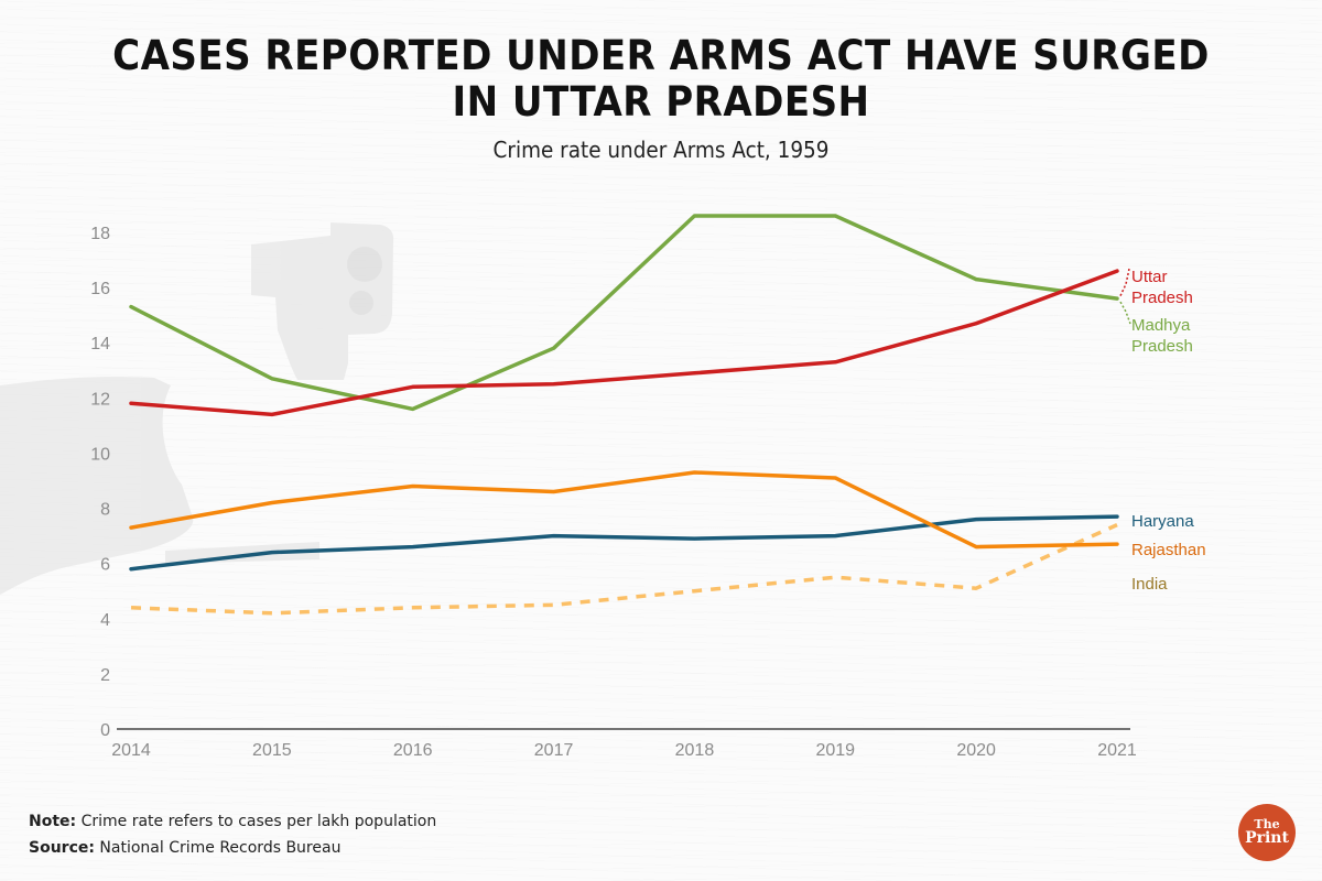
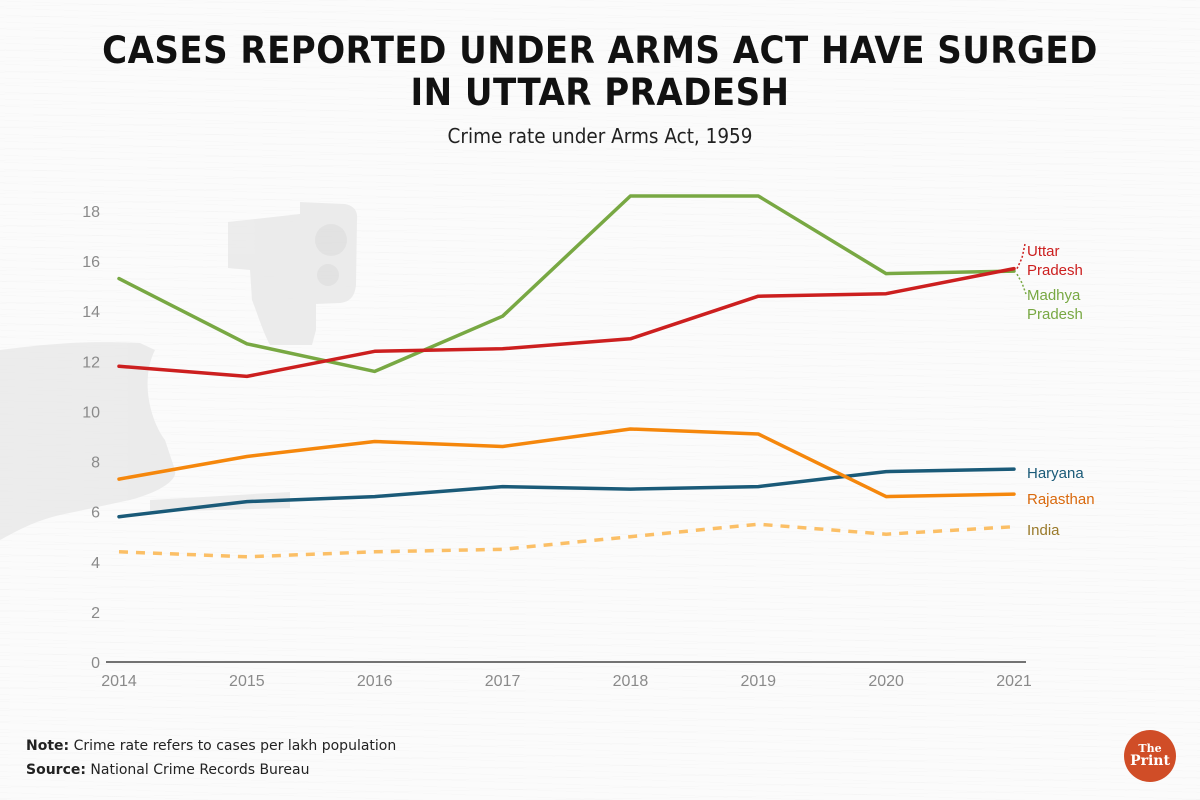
Uttar Pradesh/2019: 13.3 -> 14.6
Madhya Pradesh/2020: 16.3 -> 15.5
Uttar Pradesh/2021: 16.6 -> 15.7
India/2021: 7.4 -> 5.4
